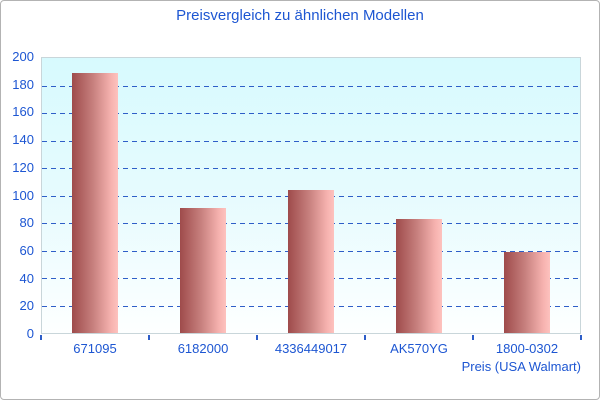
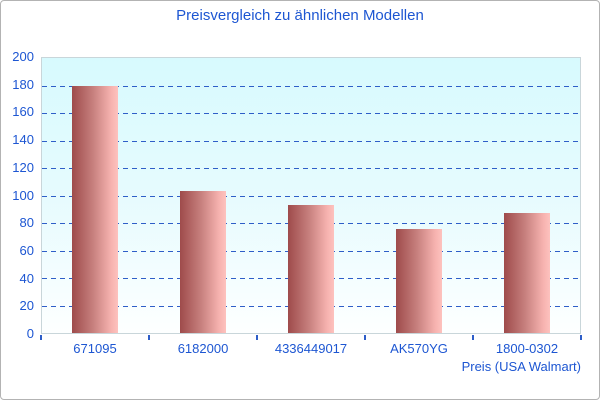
671095: 189 -> 180
6182000: 91 -> 103
4336449017: 104 -> 93
AK570YG: 83 -> 76
1800-0302: 59 -> 87
